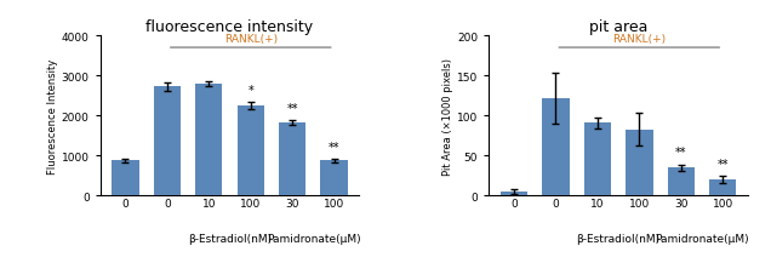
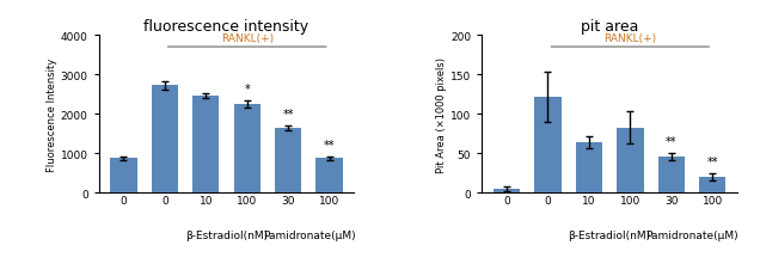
fluorescence intensity/10: 2790 -> 2450
fluorescence intensity/30: 1820 -> 1650
pit area/10: 91 -> 64
pit area/30: 35 -> 46
